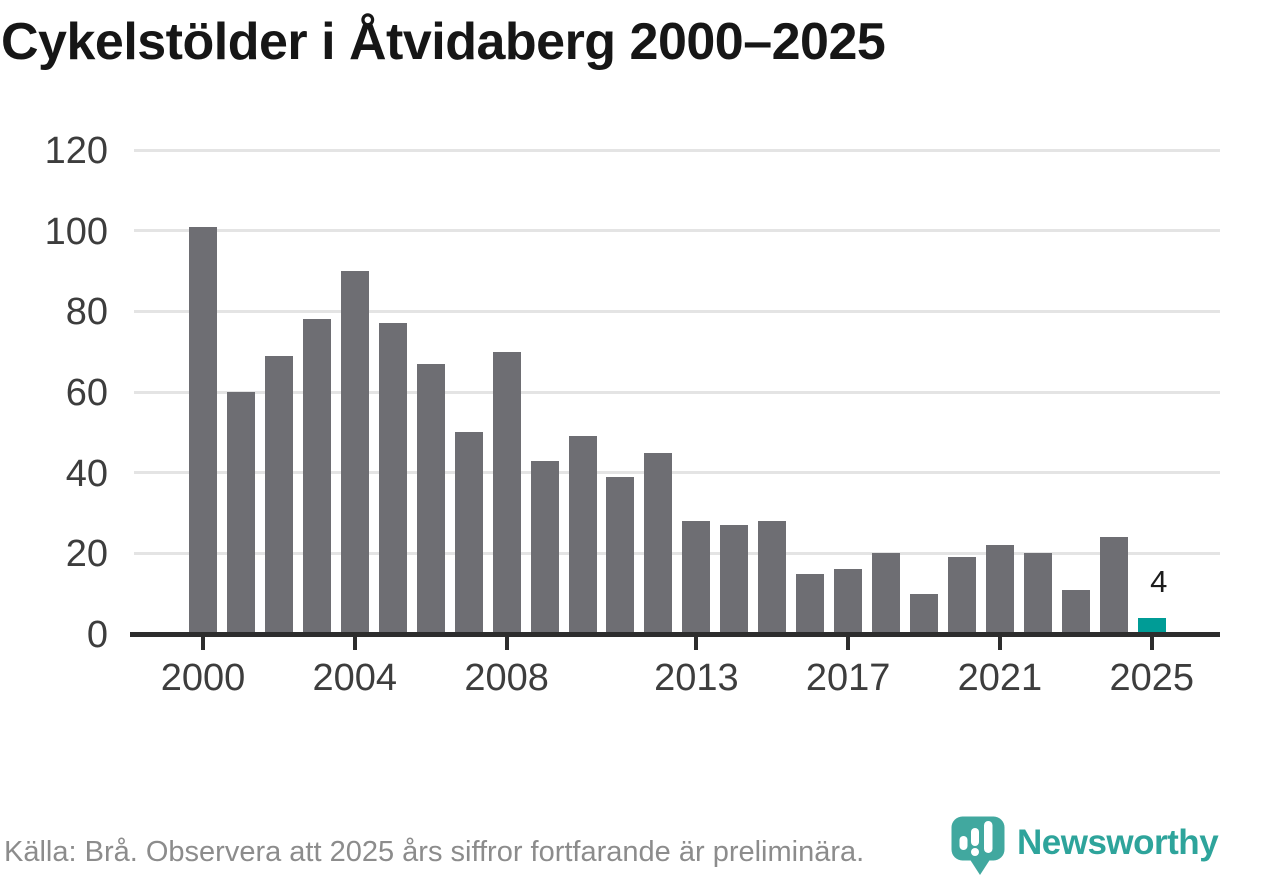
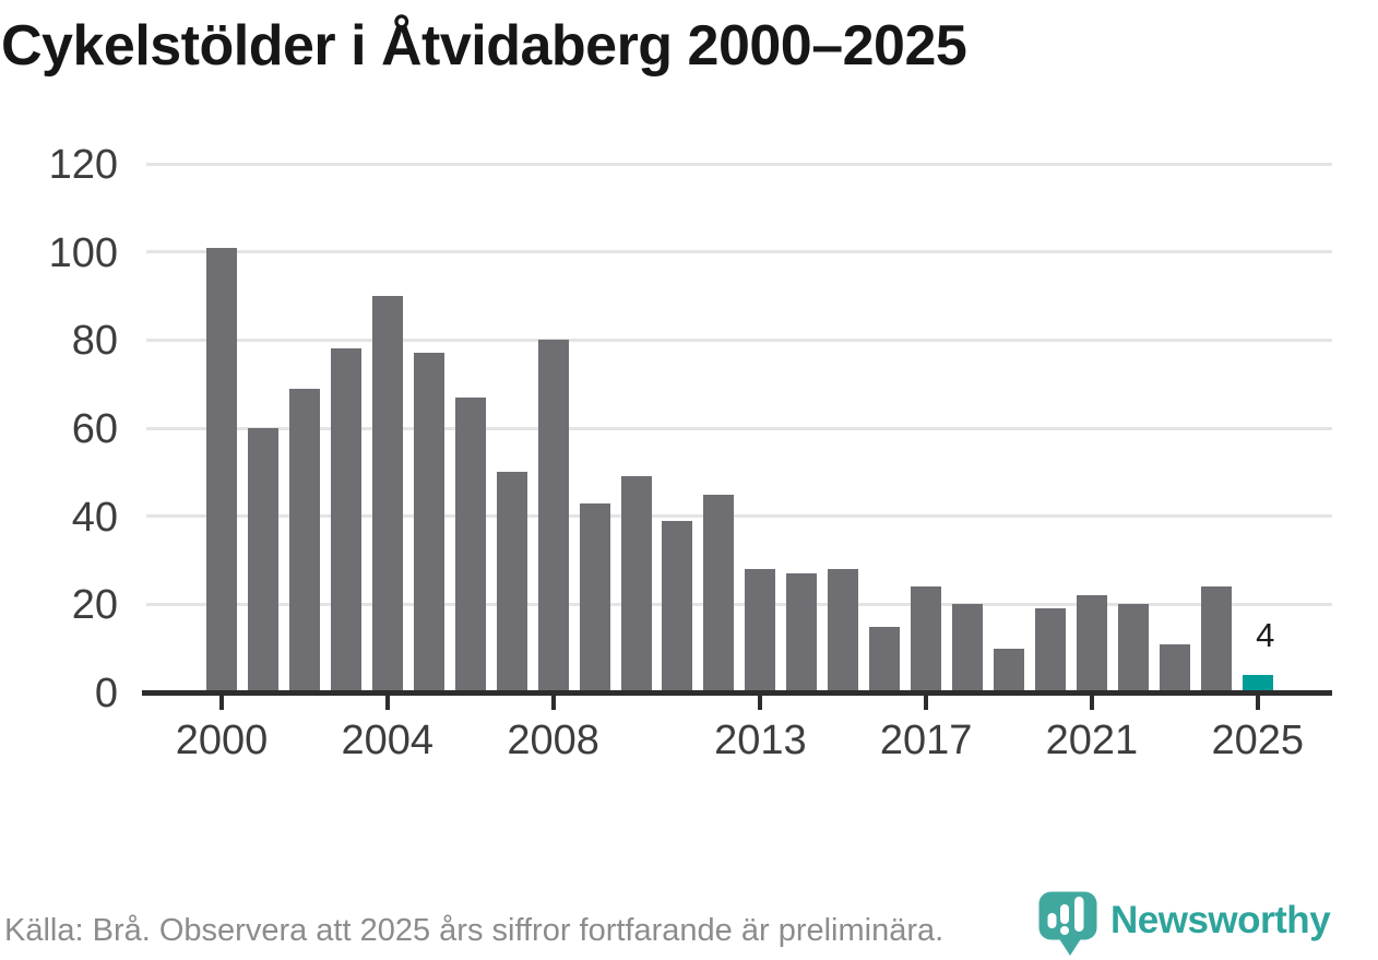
2008: 70 -> 80
2017: 16 -> 24
